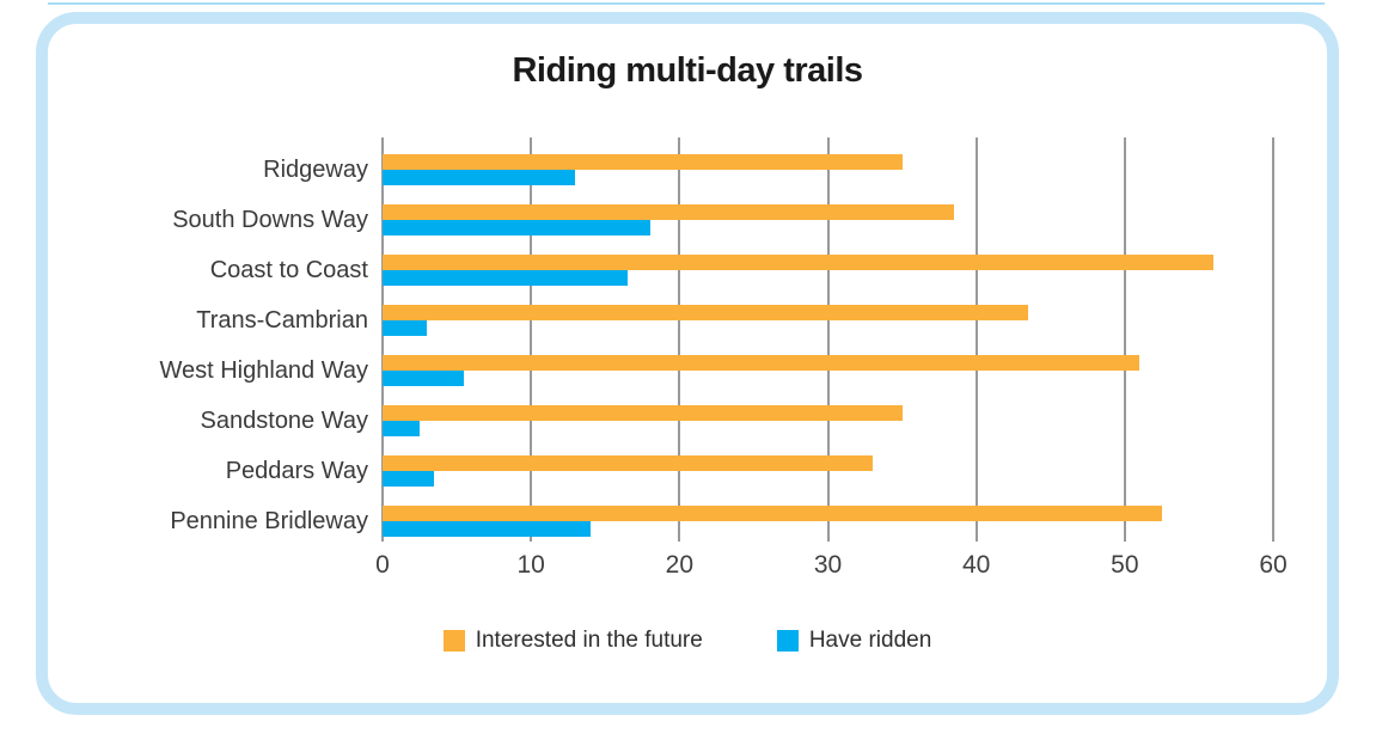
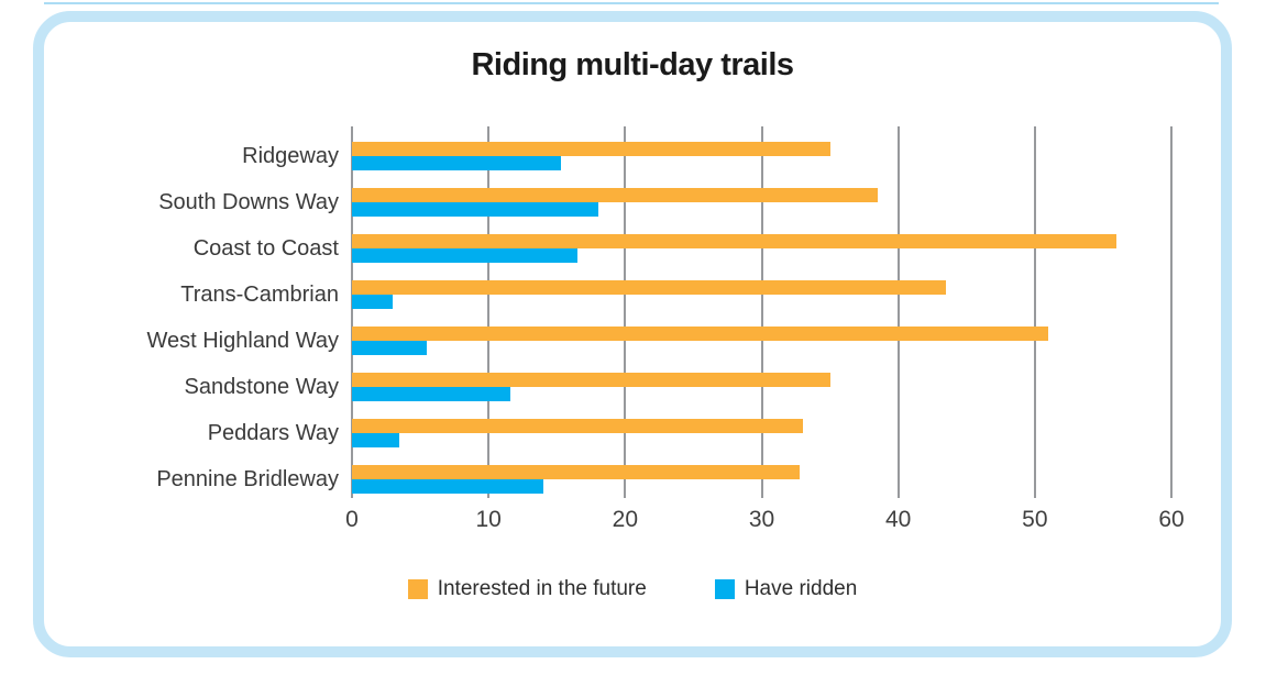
Have ridden/Ridgeway: 13.0 -> 15.3
Have ridden/Sandstone Way: 2.5 -> 11.6
Interested in the future/Pennine Bridleway: 52.5 -> 32.8
